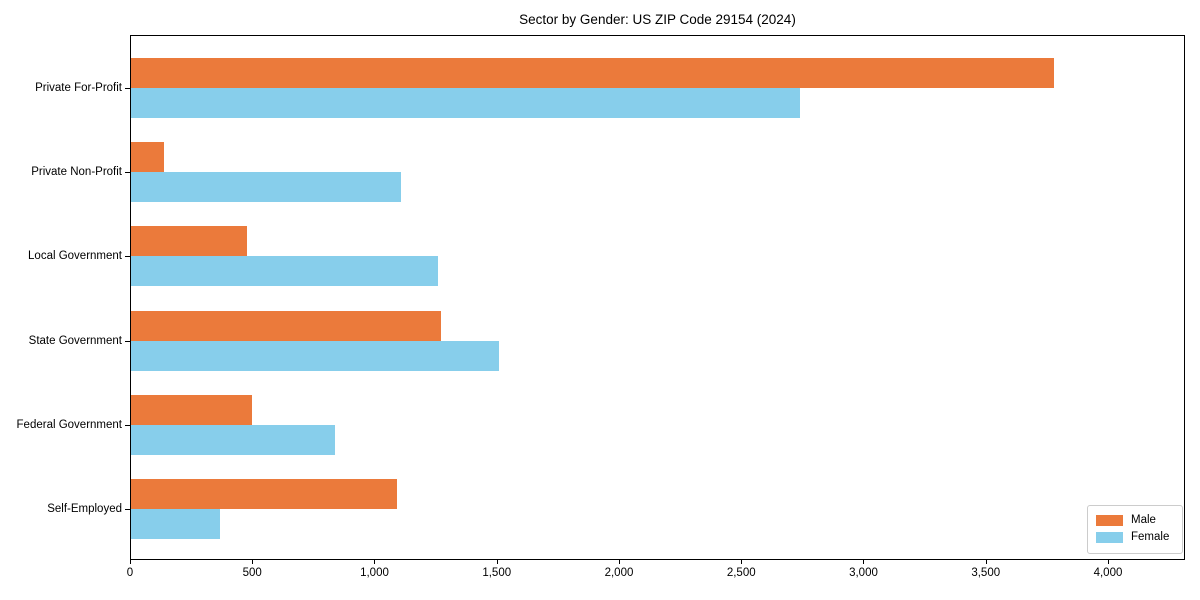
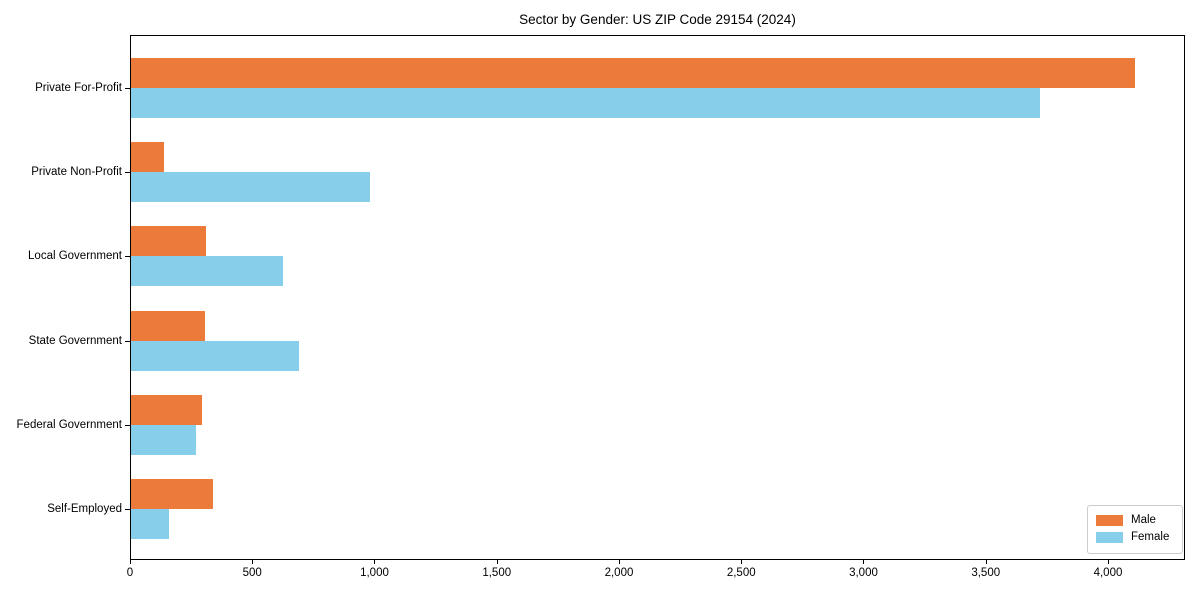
Male/Private For-Profit: 3780 -> 4110
Female/Private For-Profit: 2740 -> 3720
Female/Private Non-Profit: 1110 -> 980
Male/Local Government: 480 -> 310
Female/Local Government: 1260 -> 620
Male/State Government: 1270 -> 300
Female/State Government: 1510 -> 690
Male/Federal Government: 500 -> 300
Female/Federal Government: 840 -> 270
Male/Self-Employed: 1090 -> 340
Female/Self-Employed: 370 -> 160
